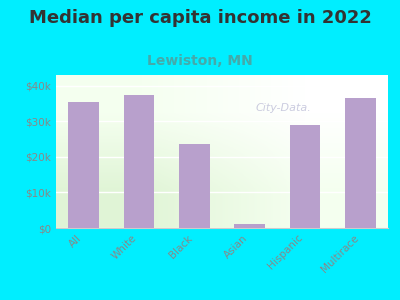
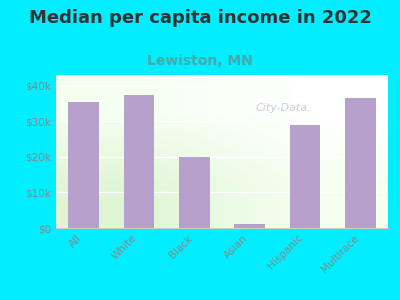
Black: $23.5k -> $20.0k
